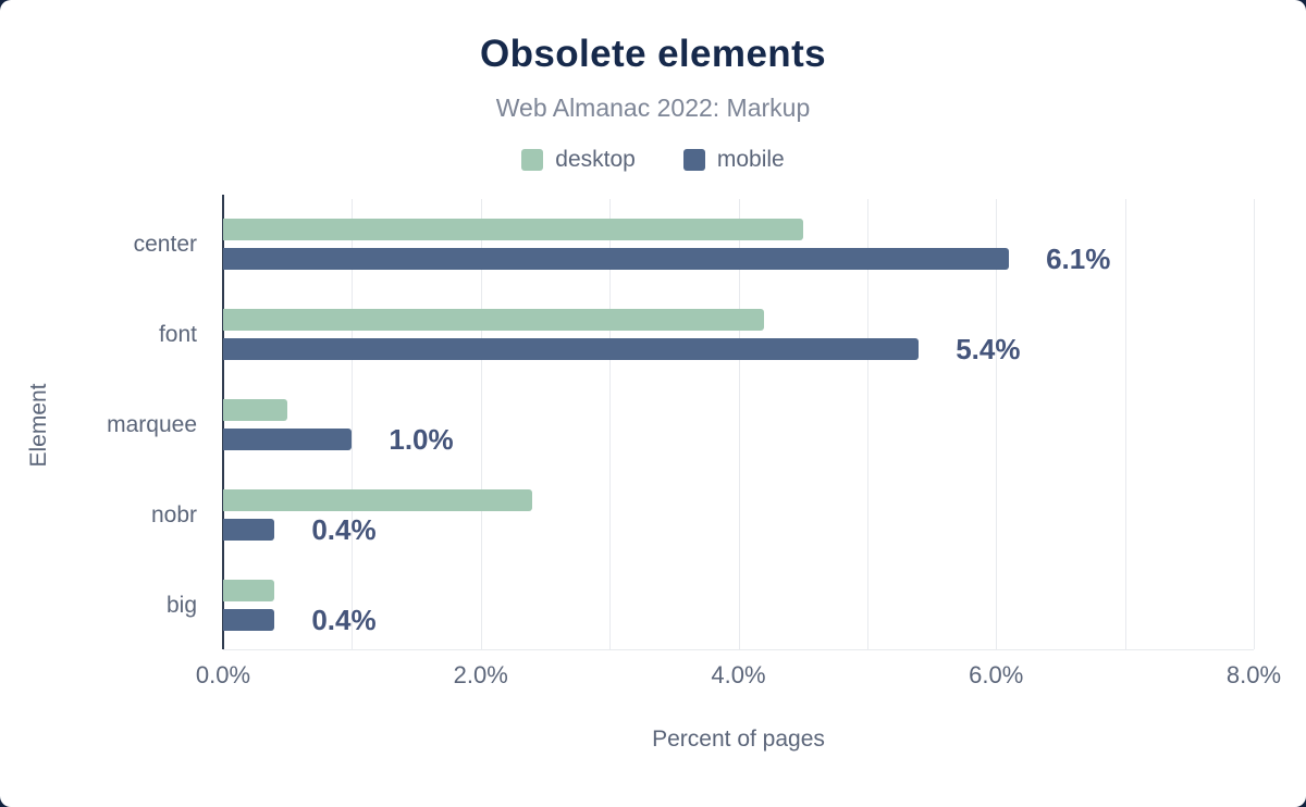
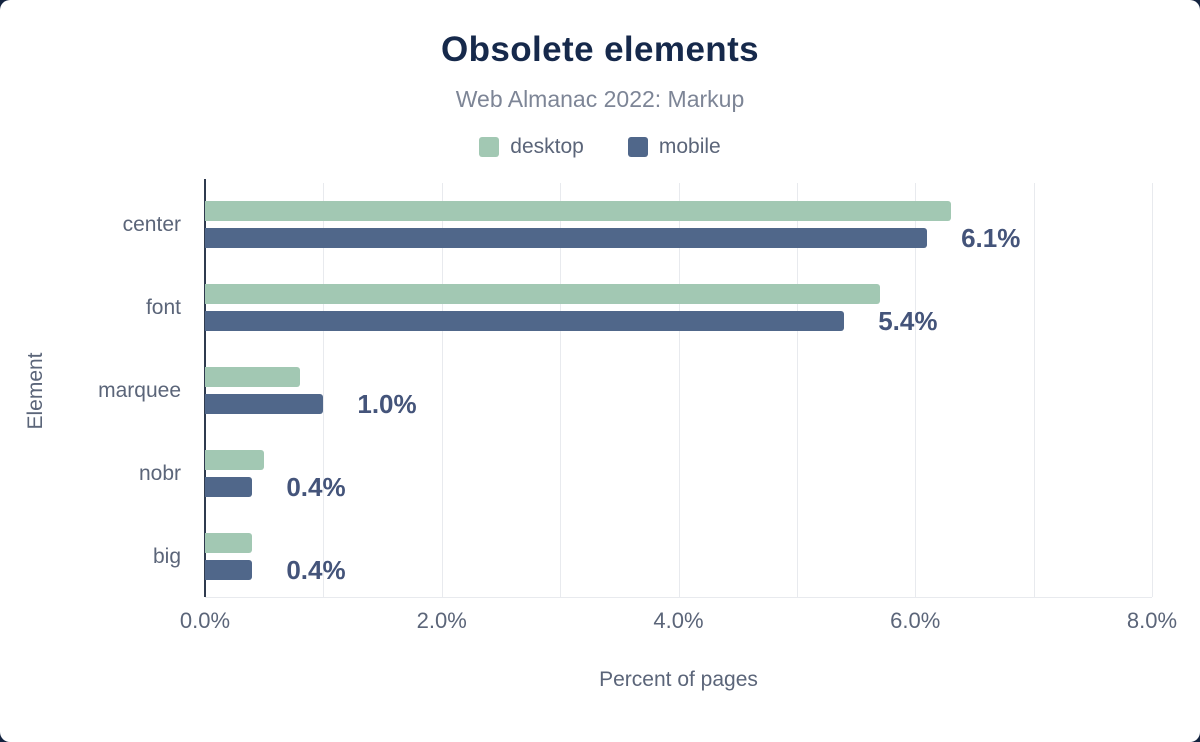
desktop/center: 4.5% -> 6.3%
desktop/font: 4.2% -> 5.7%
desktop/marquee: 0.5% -> 0.8%
desktop/nobr: 2.4% -> 0.5%
